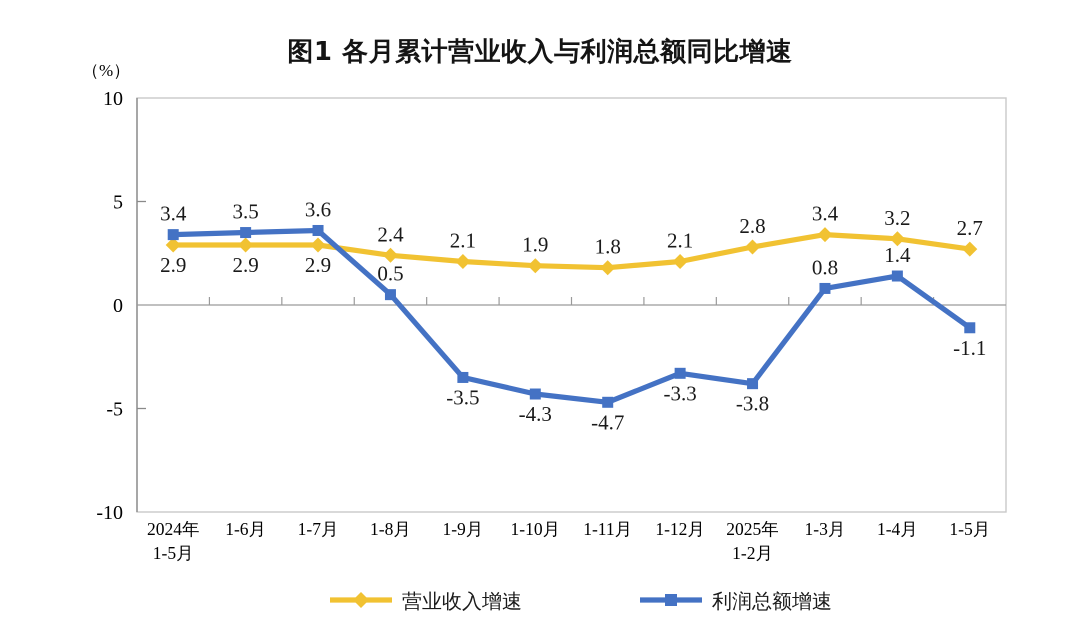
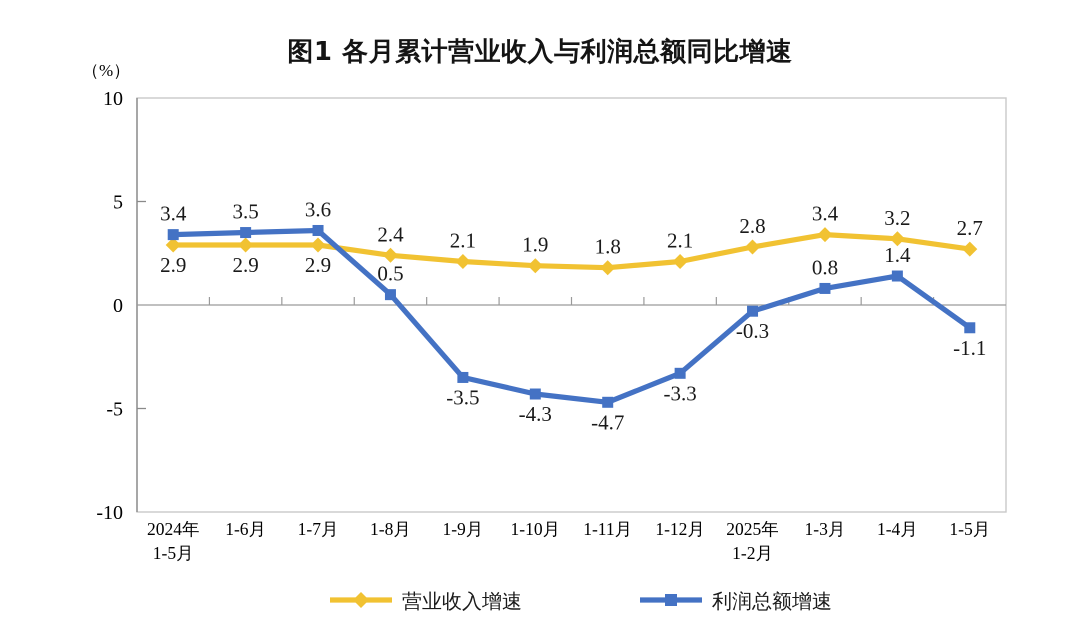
利润总额增速/2025年 1-2月: -3.8 -> -0.3
